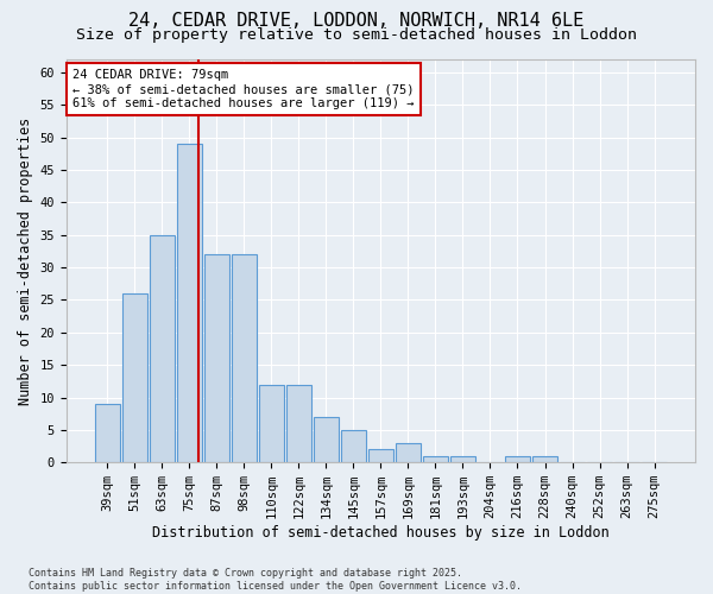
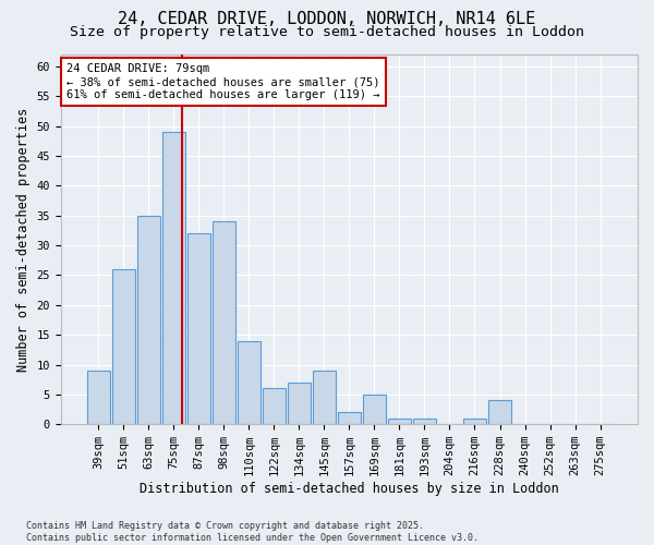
98sqm: 32 -> 34
110sqm: 12 -> 14
122sqm: 12 -> 6
145sqm: 5 -> 9
169sqm: 3 -> 5
228sqm: 1 -> 4
